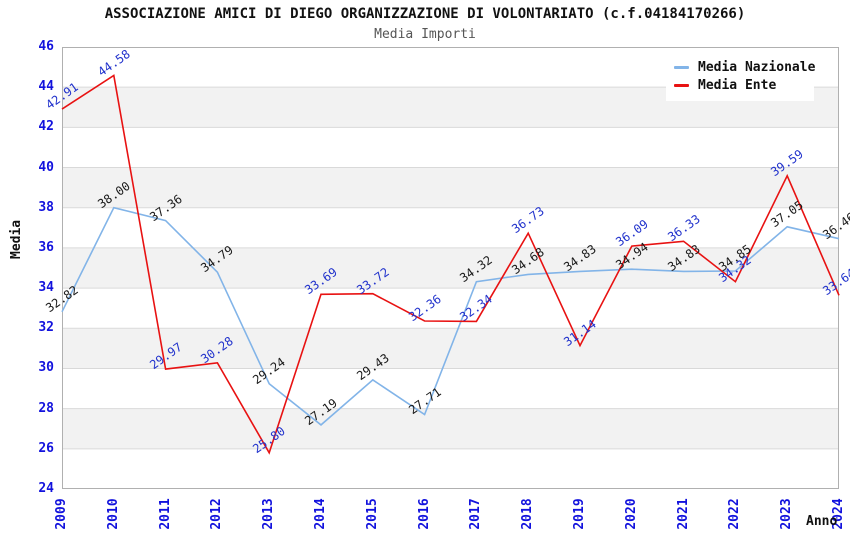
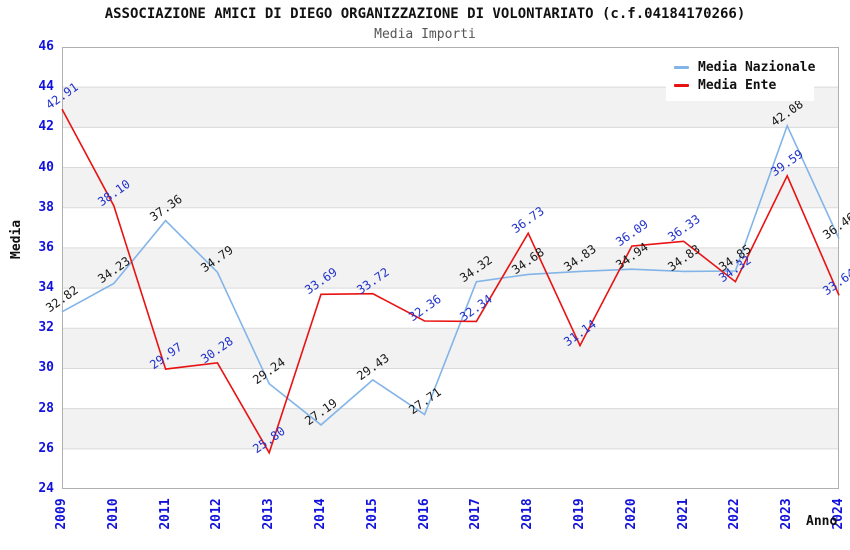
Media Nazionale/2010: 38.00 -> 34.23
Media Ente/2010: 44.58 -> 38.10
Media Nazionale/2023: 37.05 -> 42.08
